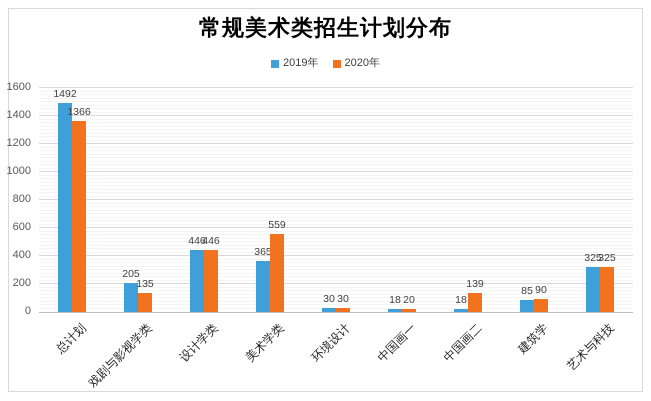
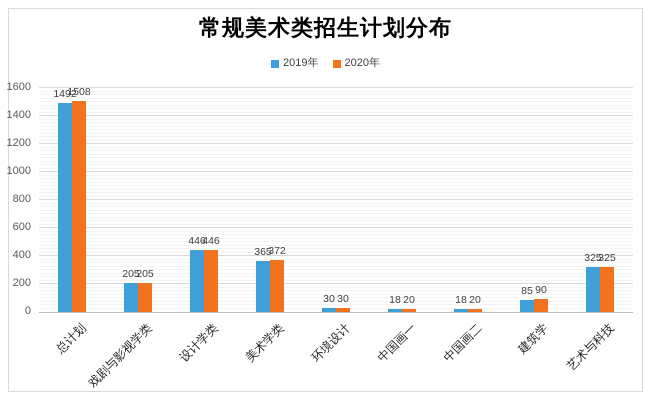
2020年/总计划: 1366 -> 1508
2020年/戏剧与影视学类: 135 -> 205
2020年/美术学类: 559 -> 372
2020年/中国画二: 139 -> 20
